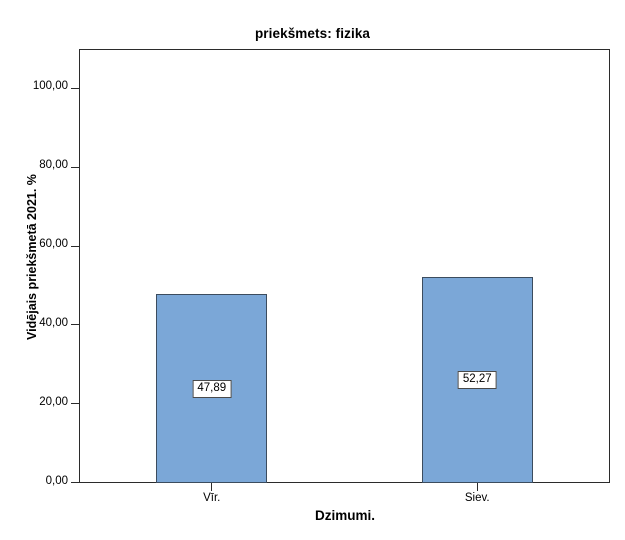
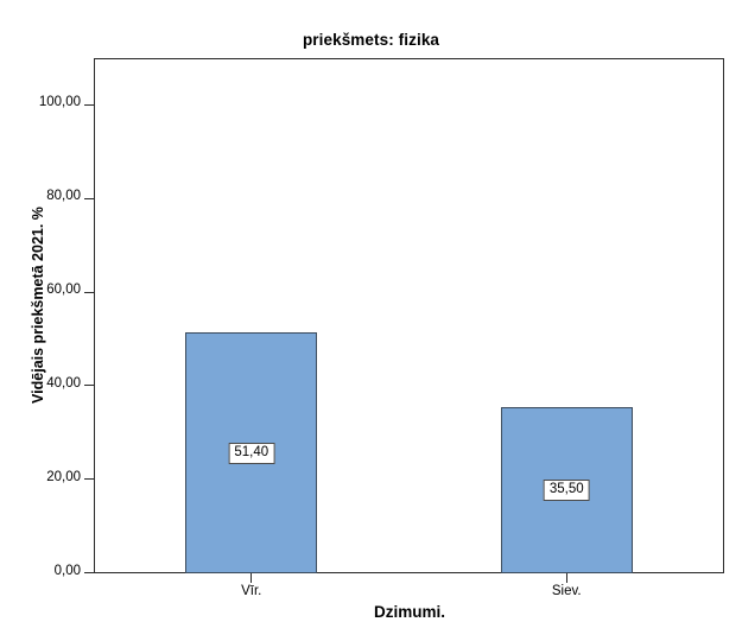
Vīr.: 47,89 -> 51,40
Siev.: 52,27 -> 35,50
